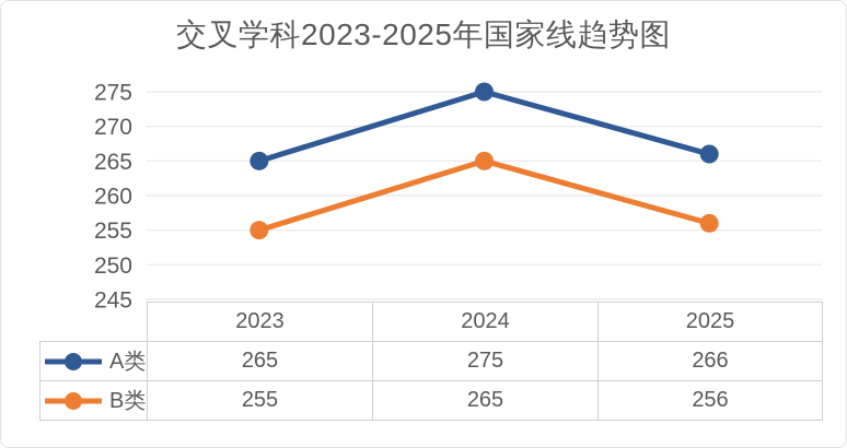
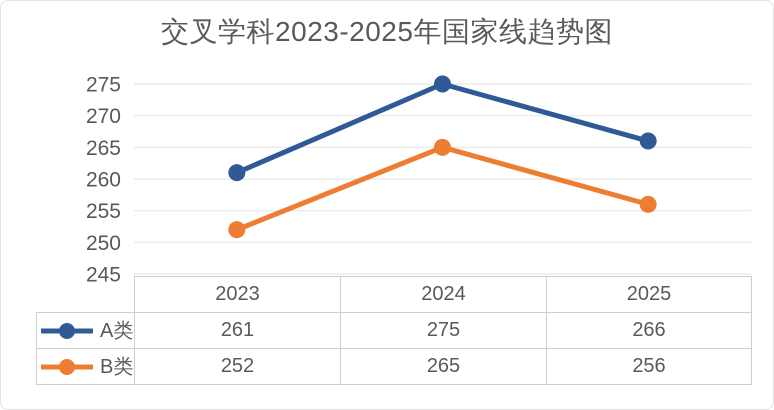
A类/2023: 265 -> 261
B类/2023: 255 -> 252
